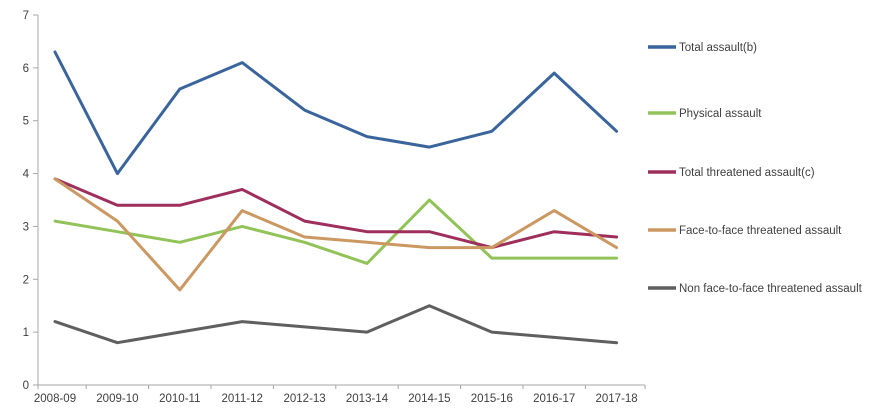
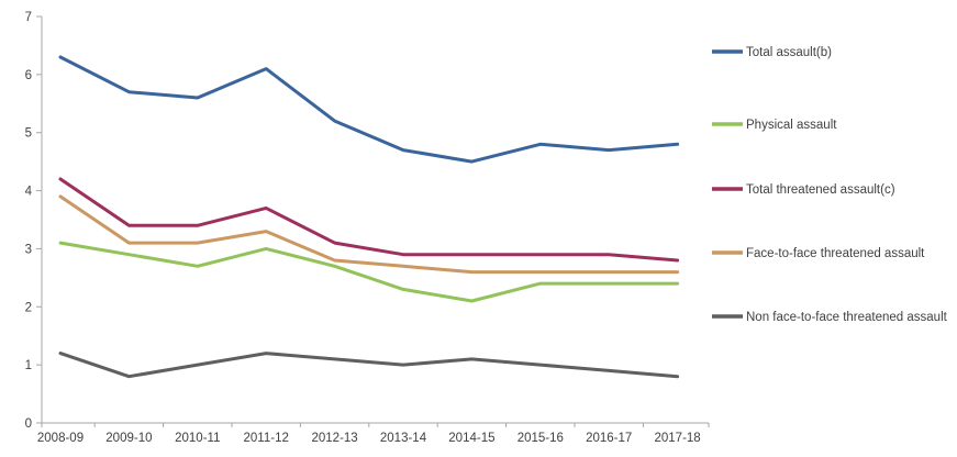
Total threatened assault(c)/2008-09: 3.9 -> 4.2
Total assault(b)/2009-10: 4.0 -> 5.7
Face-to-face threatened assault/2010-11: 1.8 -> 3.1
Physical assault/2014-15: 3.5 -> 2.1
Non face-to-face threatened assault/2014-15: 1.5 -> 1.1
Total threatened assault(c)/2015-16: 2.6 -> 2.9
Total assault(b)/2016-17: 5.9 -> 4.7
Face-to-face threatened assault/2016-17: 3.3 -> 2.6
